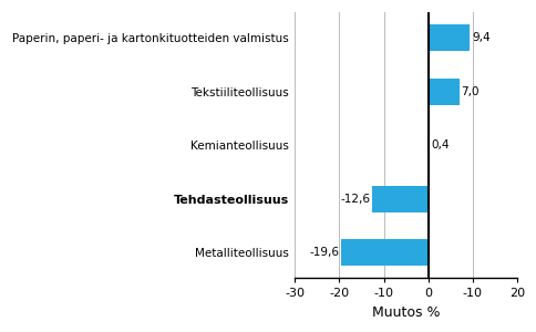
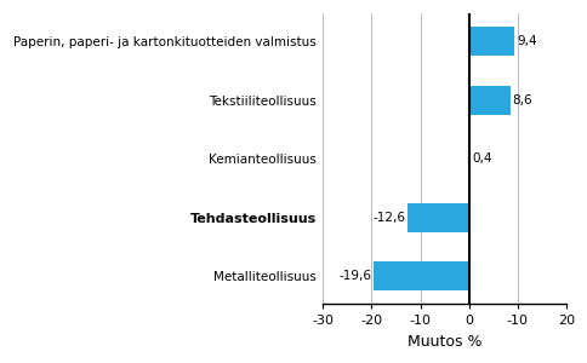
Tekstiiliteollisuus: 7,0 -> 8,6
